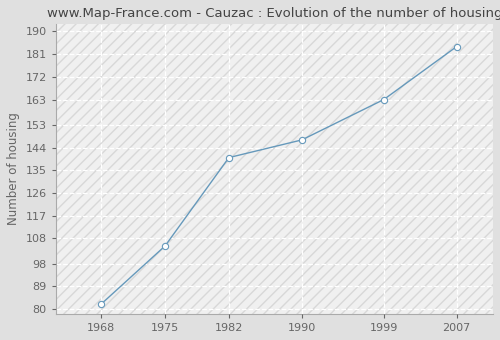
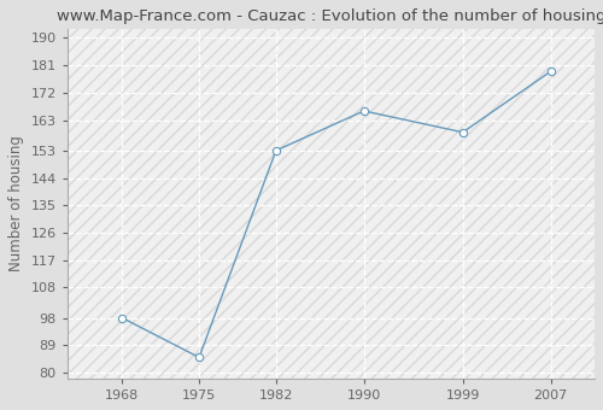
1968: 82 -> 98
1975: 105 -> 85
1982: 140 -> 153
1990: 147 -> 166
1999: 163 -> 159
2007: 184 -> 179
